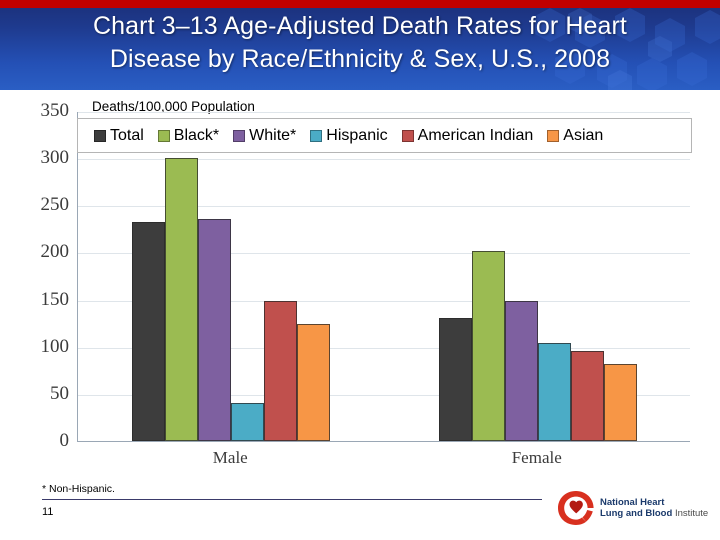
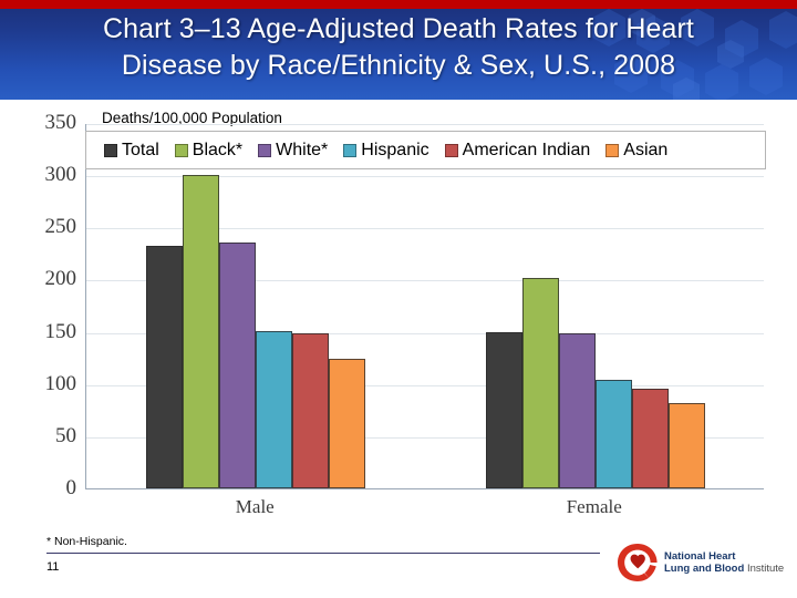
Hispanic/Male: 40 -> 150
Total/Female: 130 -> 150
